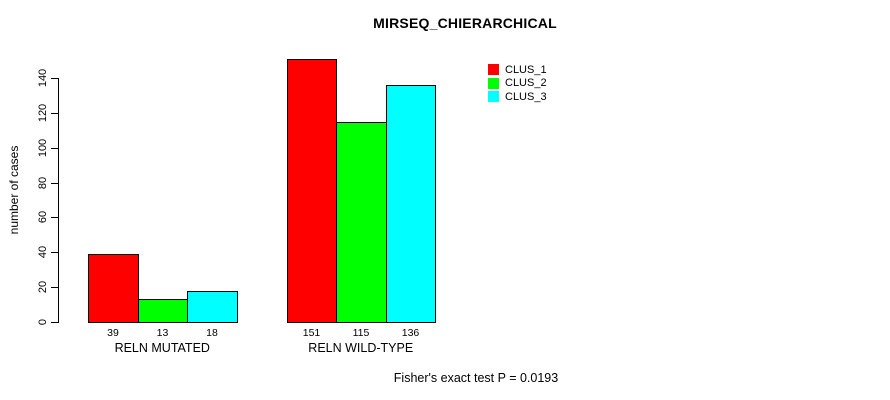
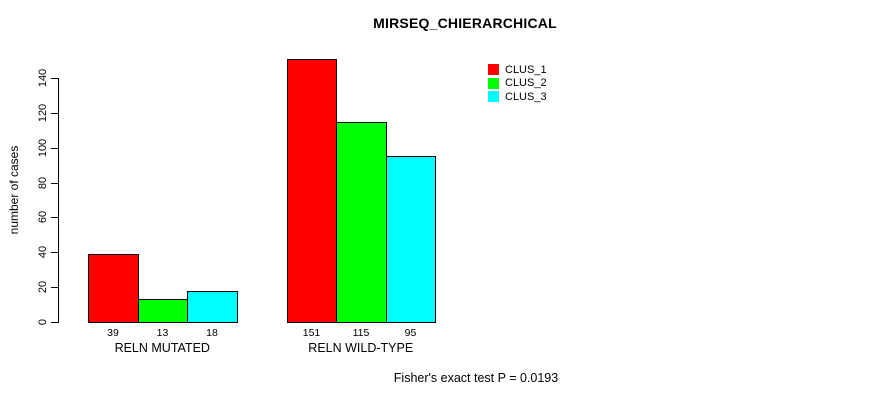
CLUS_3/RELN WILD-TYPE: 136 -> 95
